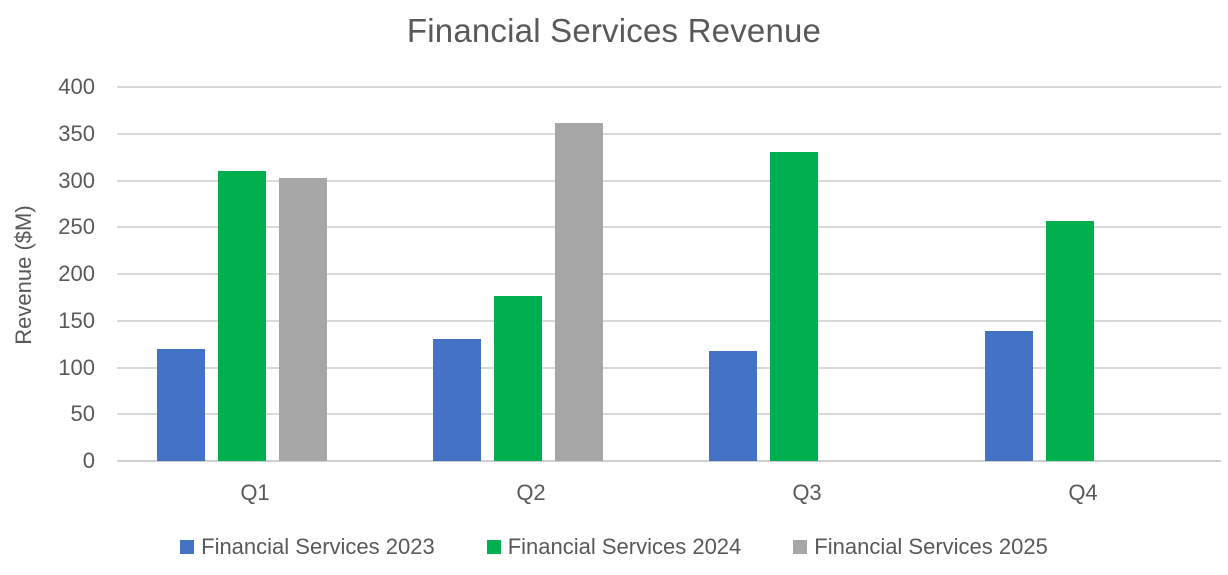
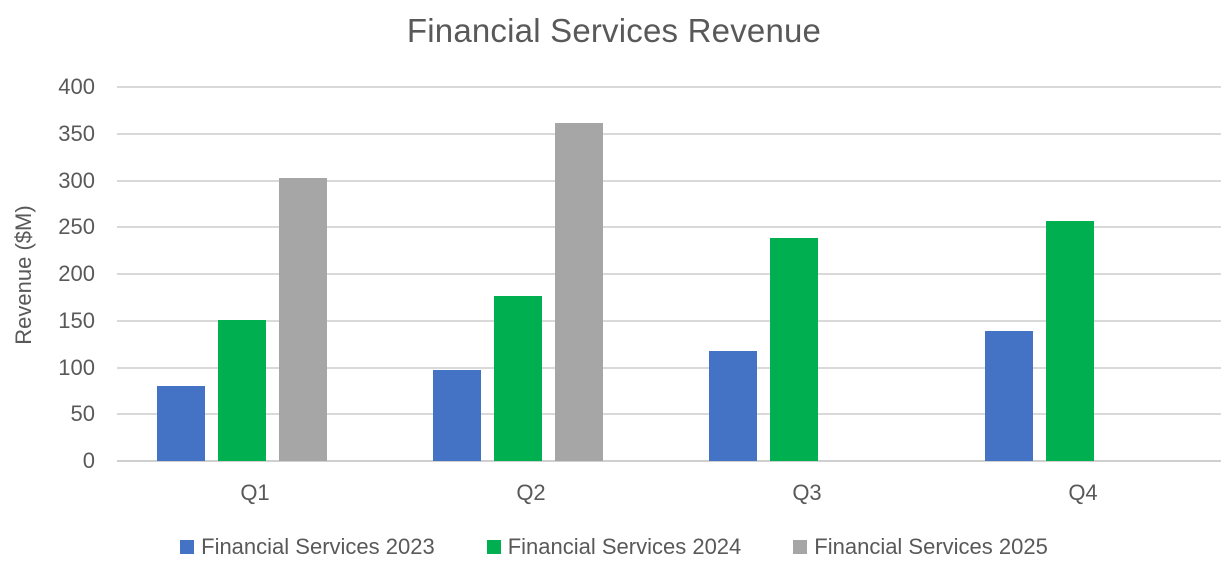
Financial Services 2023/Q1: 120 -> 80
Financial Services 2024/Q1: 310 -> 150
Financial Services 2023/Q2: 130 -> 100
Financial Services 2024/Q3: 330 -> 240
